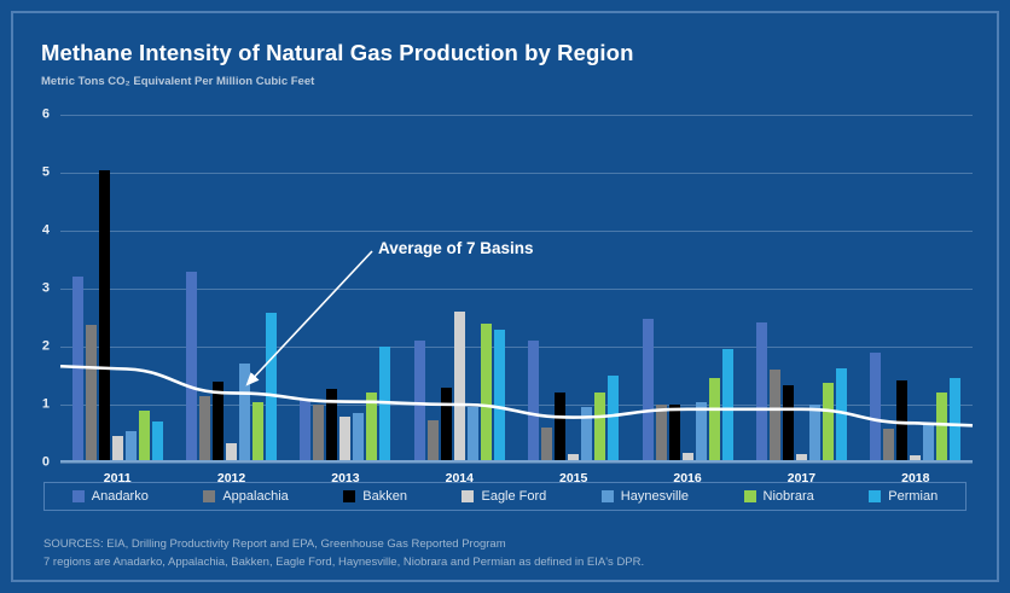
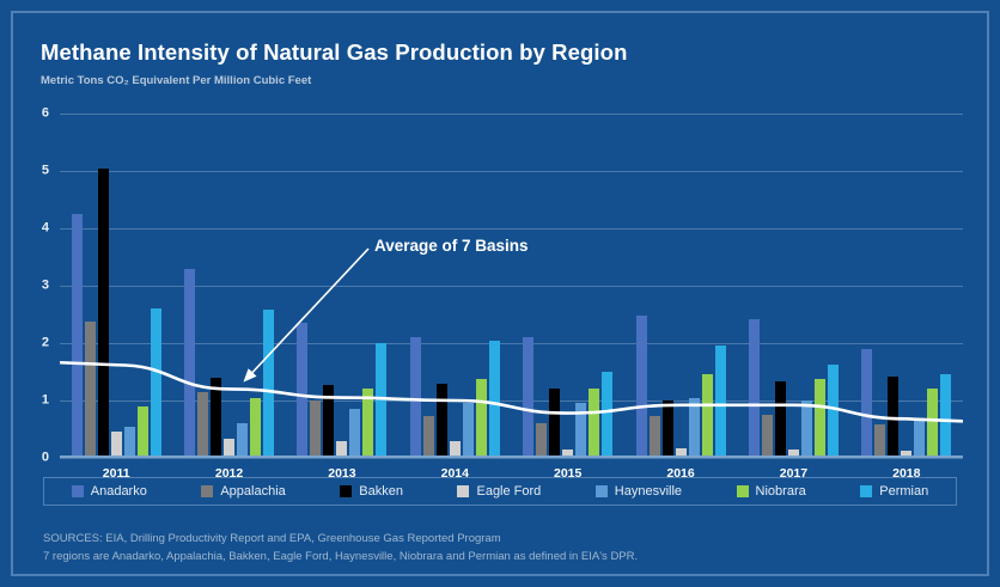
Anadarko/2011: 3.2 -> 4.2
Permian/2011: 0.7 -> 2.6
Haynesville/2012: 1.7 -> 0.6
Anadarko/2013: 1.1 -> 2.4
Eagle Ford/2013: 0.8 -> 0.3
Eagle Ford/2014: 2.6 -> 0.3
Niobrara/2014: 2.4 -> 1.4
Permian/2014: 2.3 -> 2.0
Appalachia/2016: 1.0 -> 0.7
Appalachia/2017: 1.6 -> 0.8
